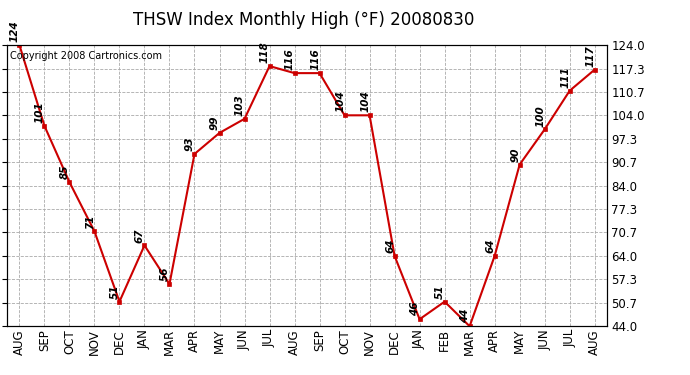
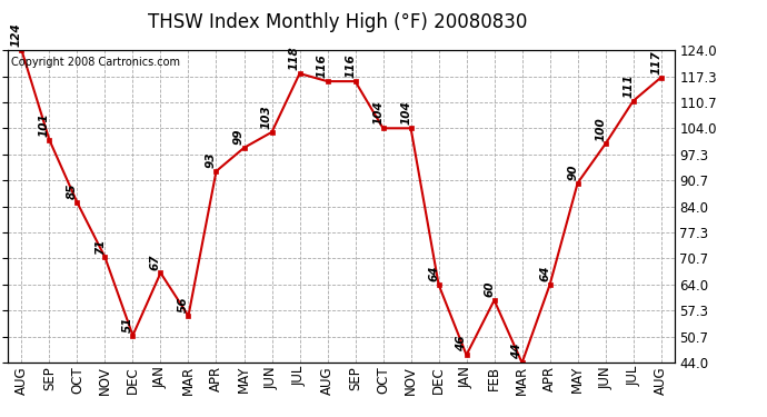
FEB: 51 -> 60
